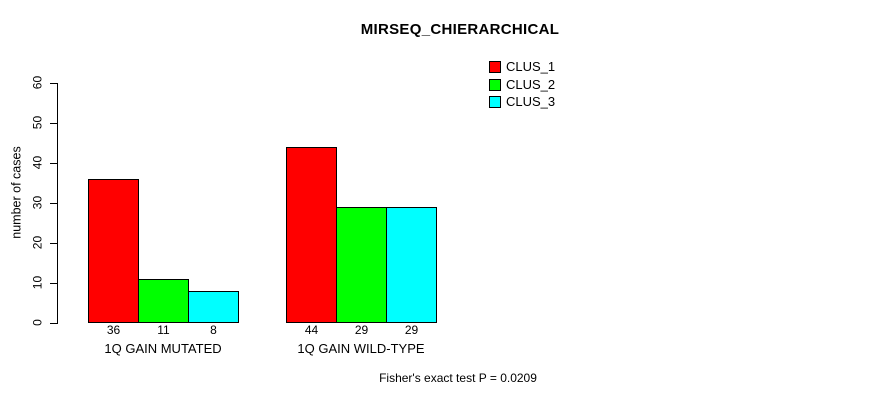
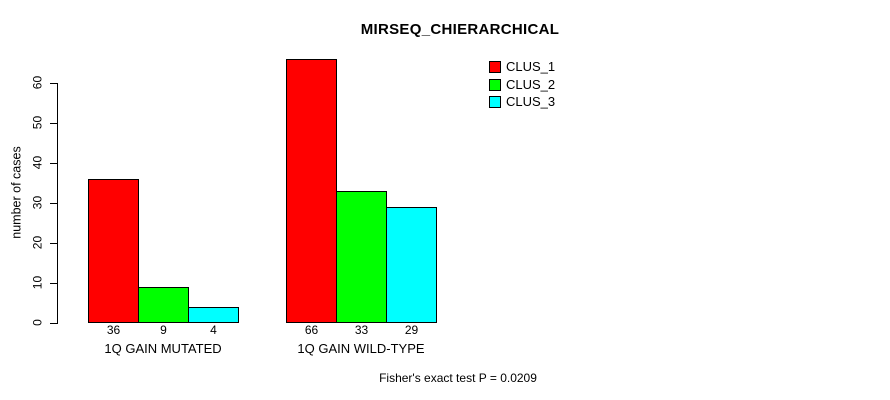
CLUS_2/1Q GAIN MUTATED: 11 -> 9
CLUS_3/1Q GAIN MUTATED: 8 -> 4
CLUS_1/1Q GAIN WILD-TYPE: 44 -> 66
CLUS_2/1Q GAIN WILD-TYPE: 29 -> 33
